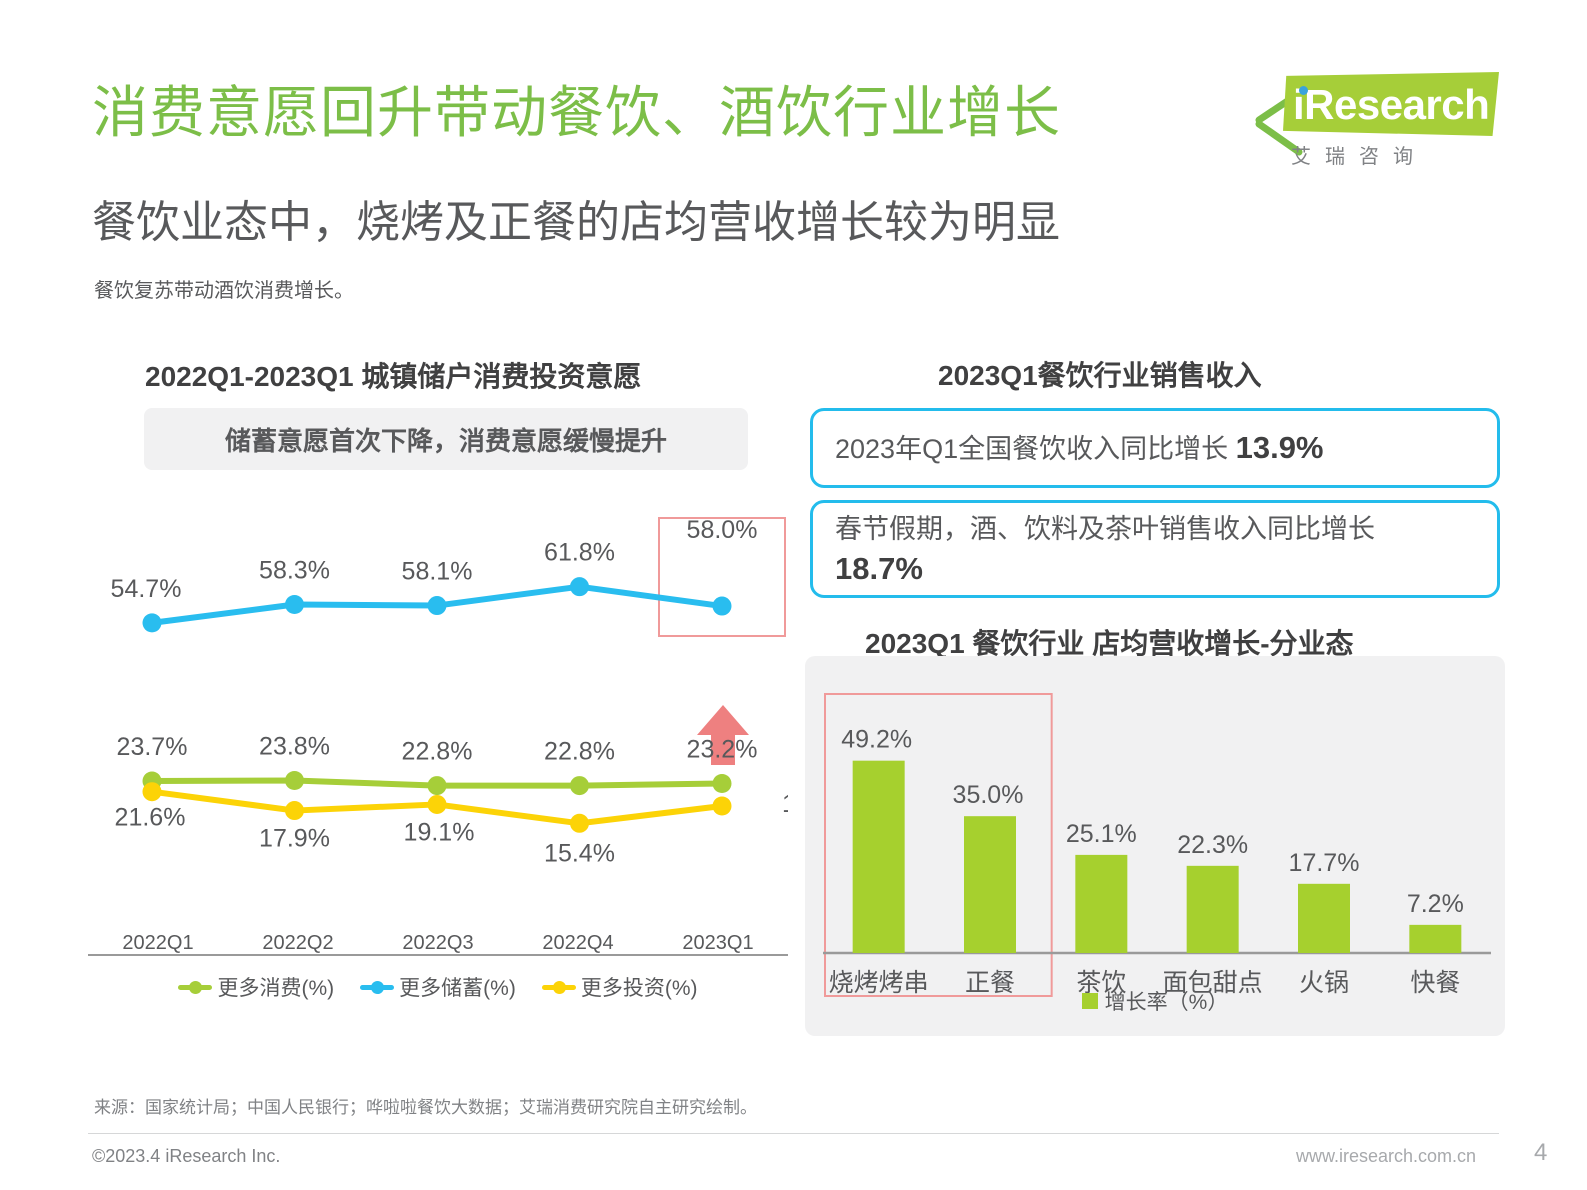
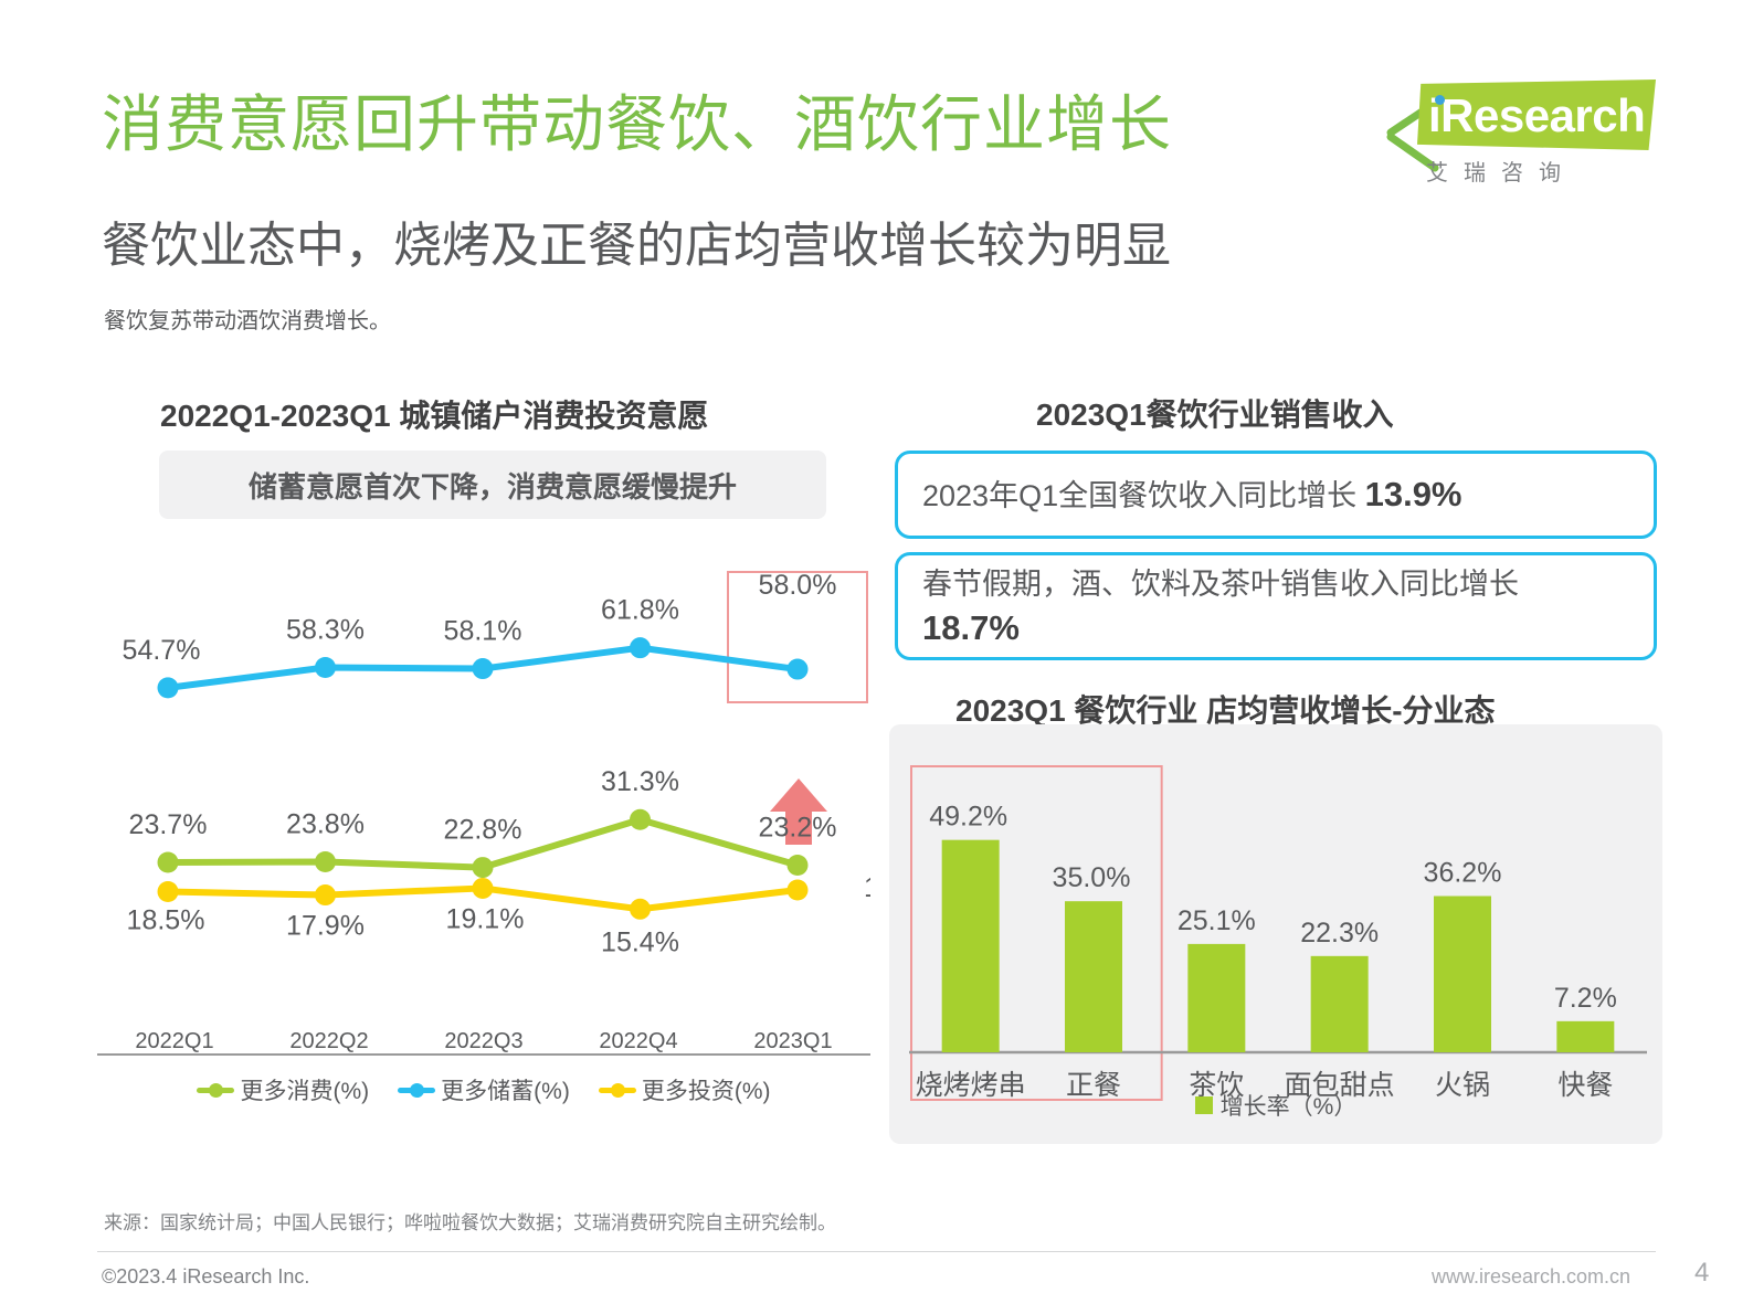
2022Q1-2023Q1 城镇储户消费投资意愿/更多投资(%)/2022Q1: 21.6% -> 18.5%
2022Q1-2023Q1 城镇储户消费投资意愿/更多消费(%)/2022Q4: 22.8% -> 31.3%
2023Q1 餐饮行业 店均营收增长-分业态/火锅: 17.7% -> 36.2%
